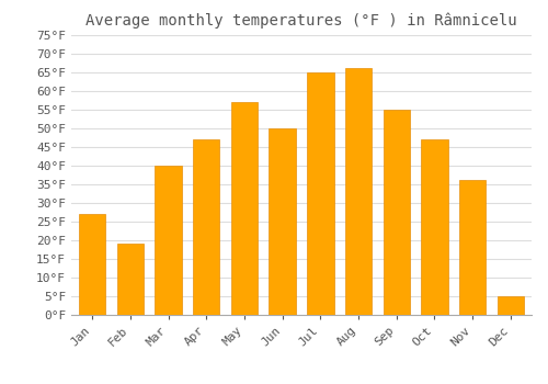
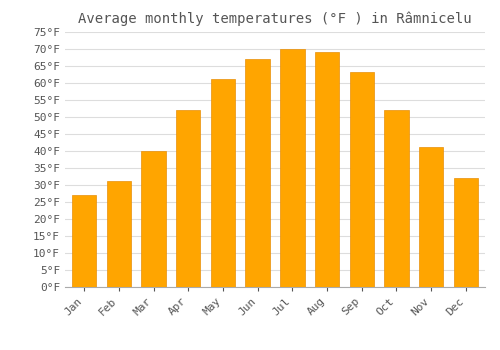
Feb: 19°F -> 31°F
Apr: 47°F -> 52°F
May: 57°F -> 61°F
Jun: 50°F -> 67°F
Jul: 65°F -> 70°F
Aug: 66°F -> 69°F
Sep: 55°F -> 63°F
Oct: 47°F -> 52°F
Nov: 36°F -> 41°F
Dec: 5°F -> 32°F
